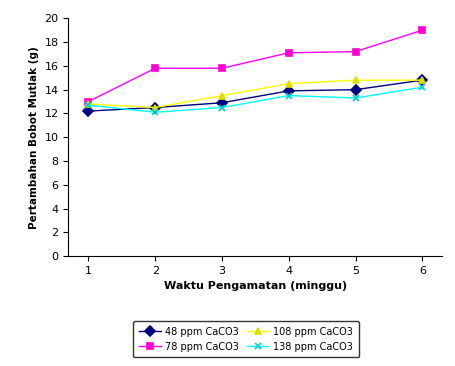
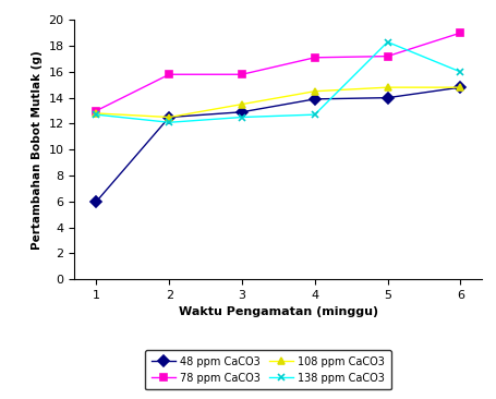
48 ppm CaCO3/1: 12.2 -> 6.0
138 ppm CaCO3/4: 13.5 -> 12.7
138 ppm CaCO3/5: 13.3 -> 18.3
138 ppm CaCO3/6: 14.2 -> 16.0
